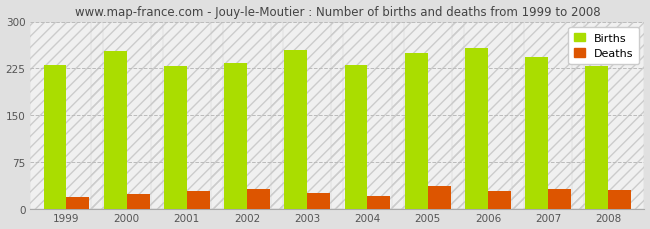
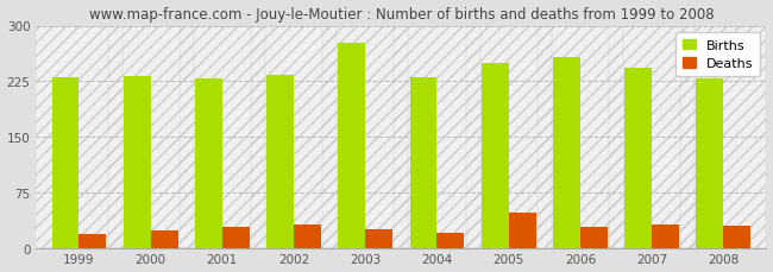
Births/2000: 252 -> 232
Births/2003: 255 -> 276
Deaths/2005: 36 -> 48
